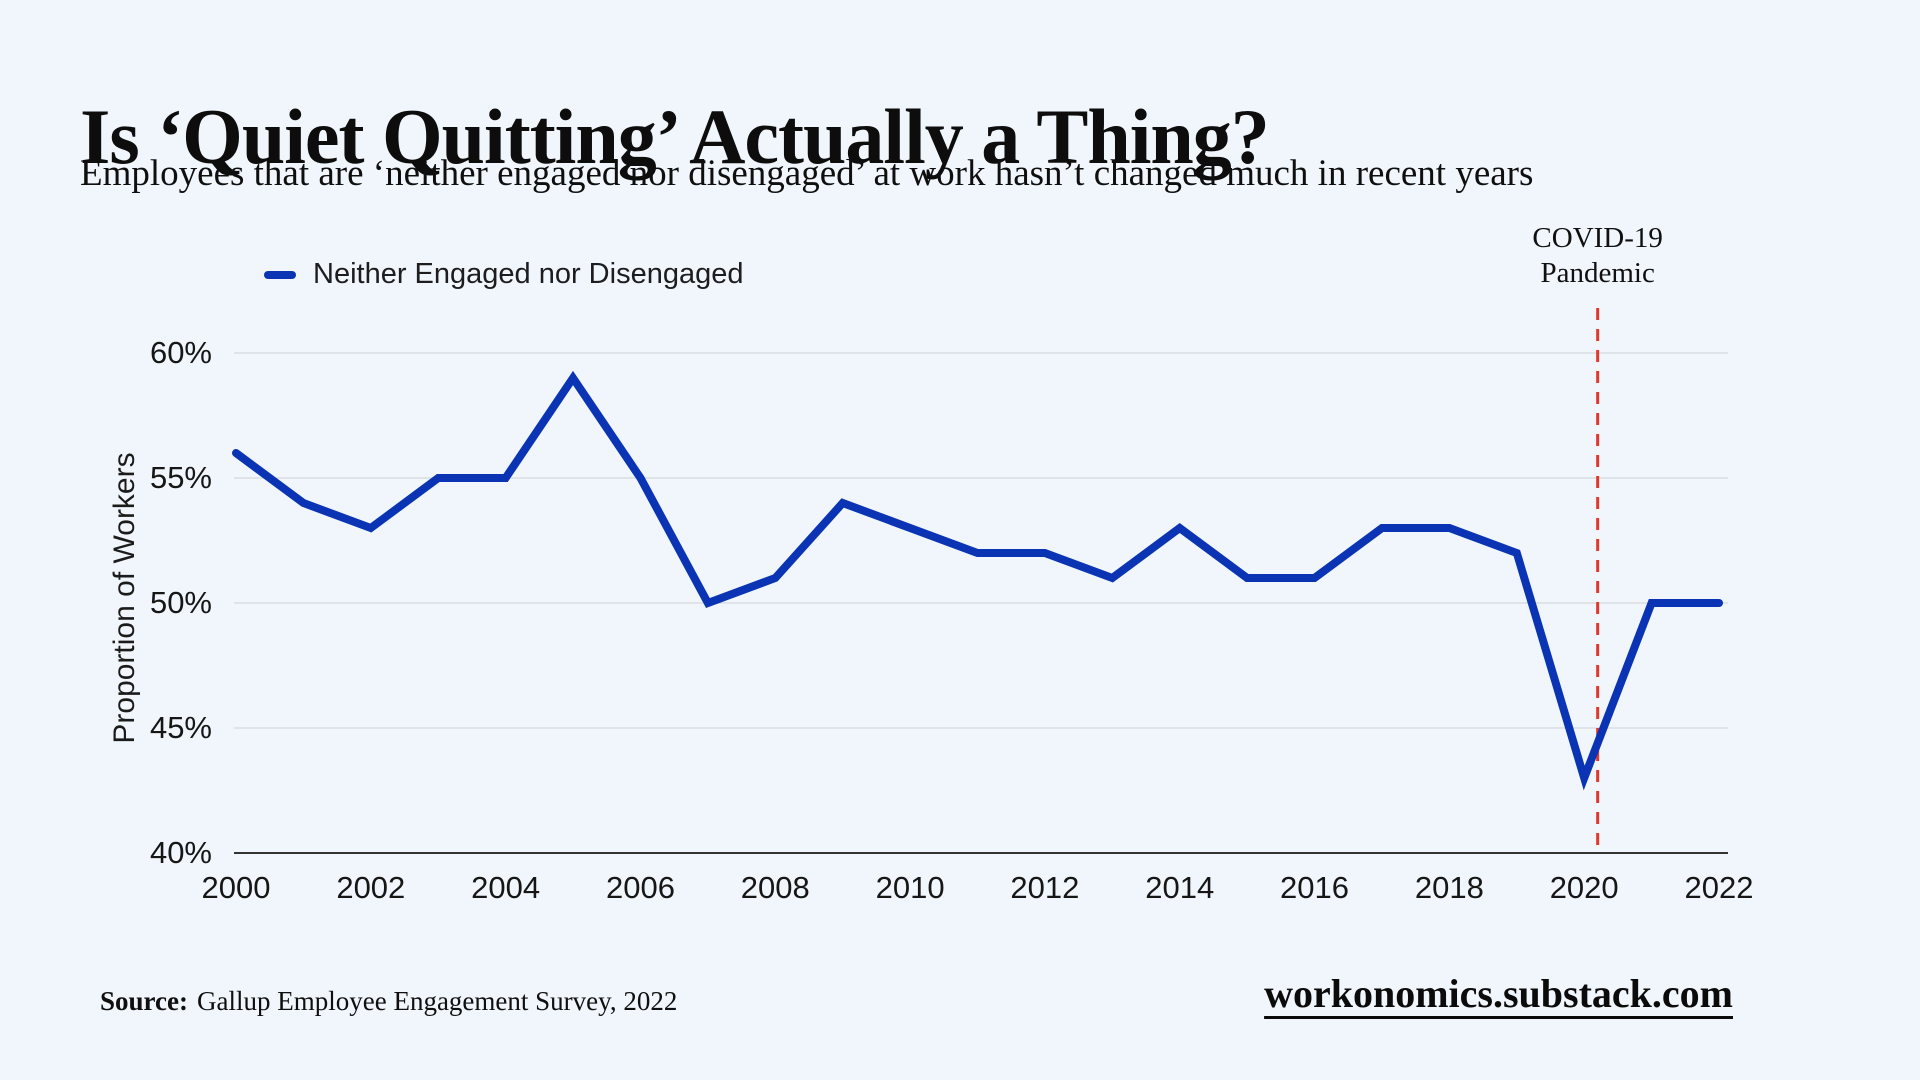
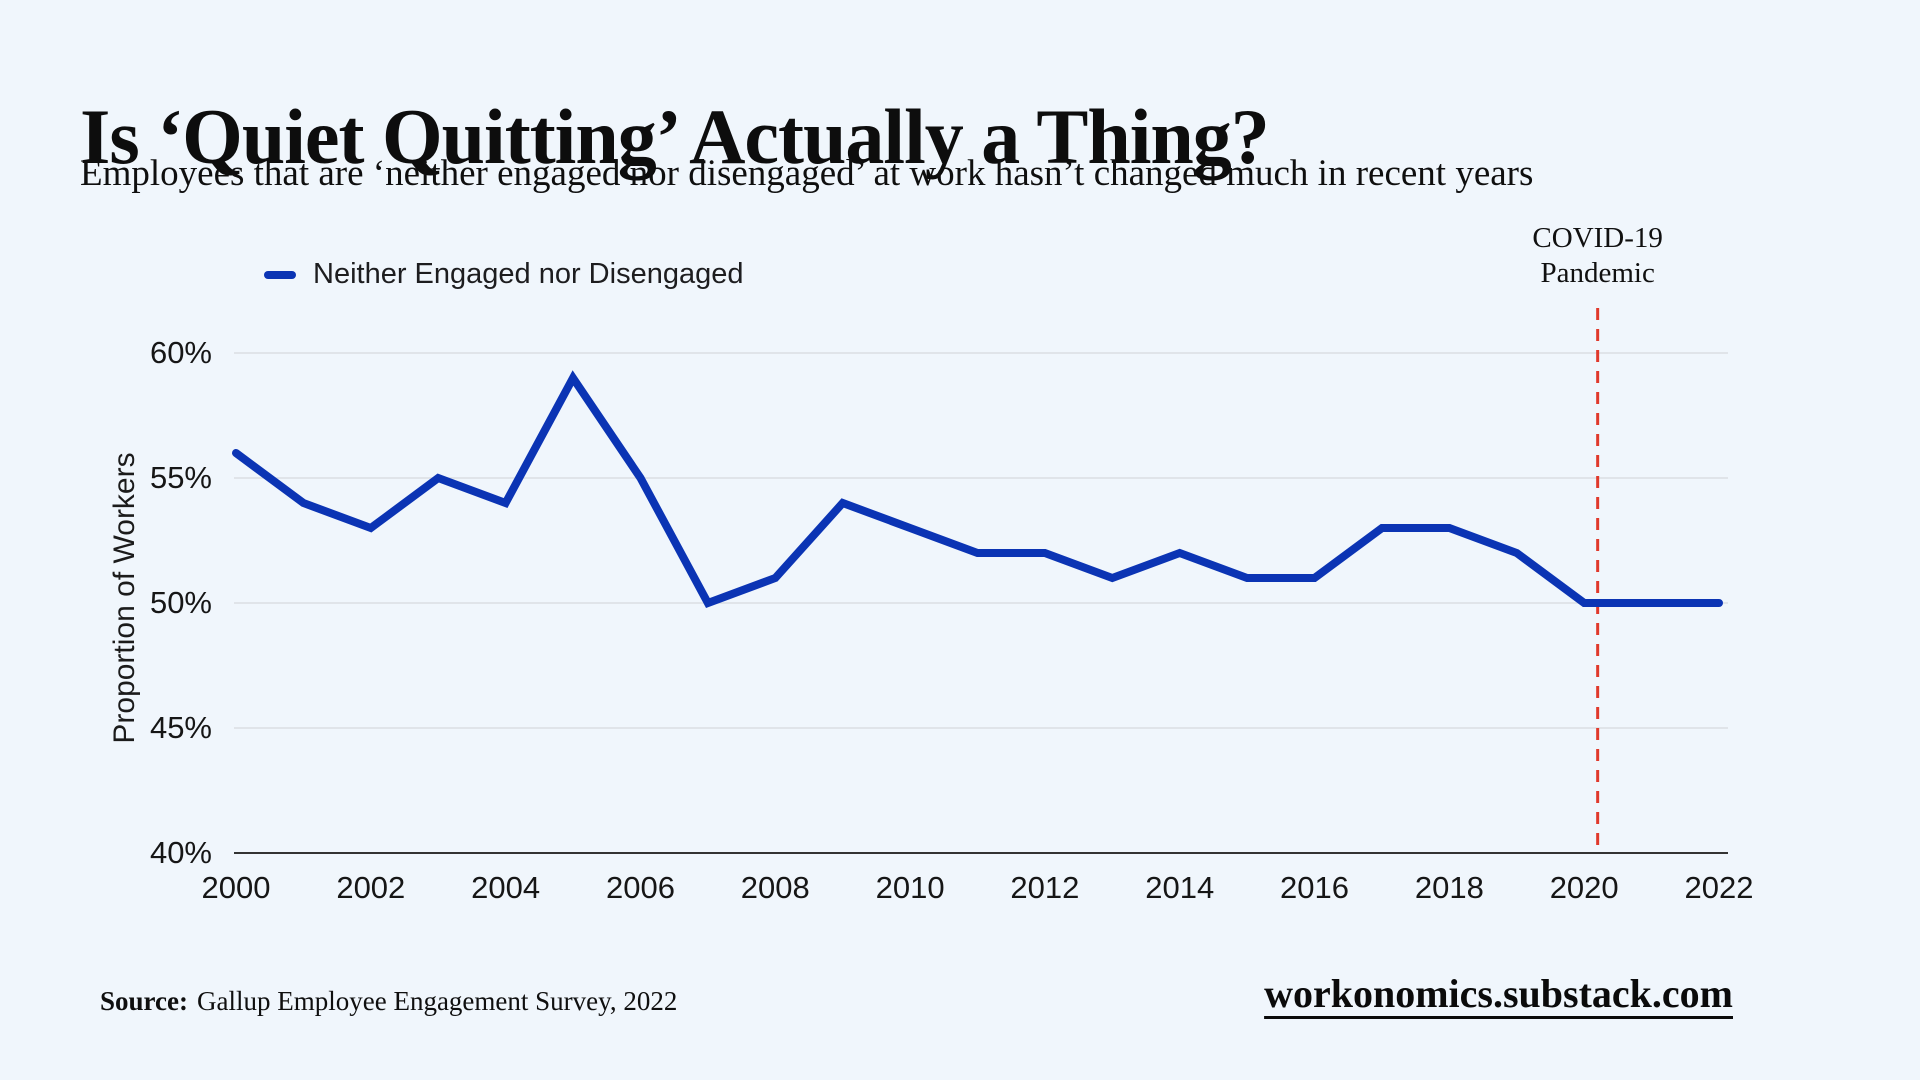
2004: 55% -> 54%
2014: 53% -> 52%
2020: 43% -> 50%
